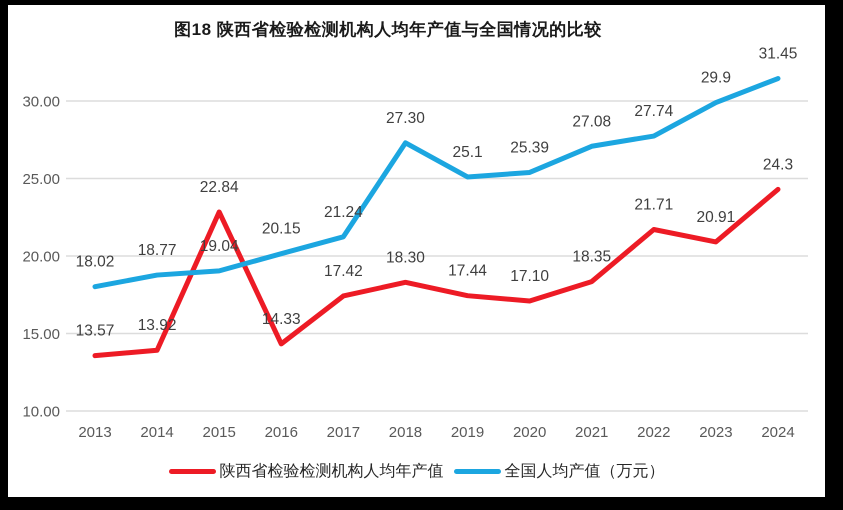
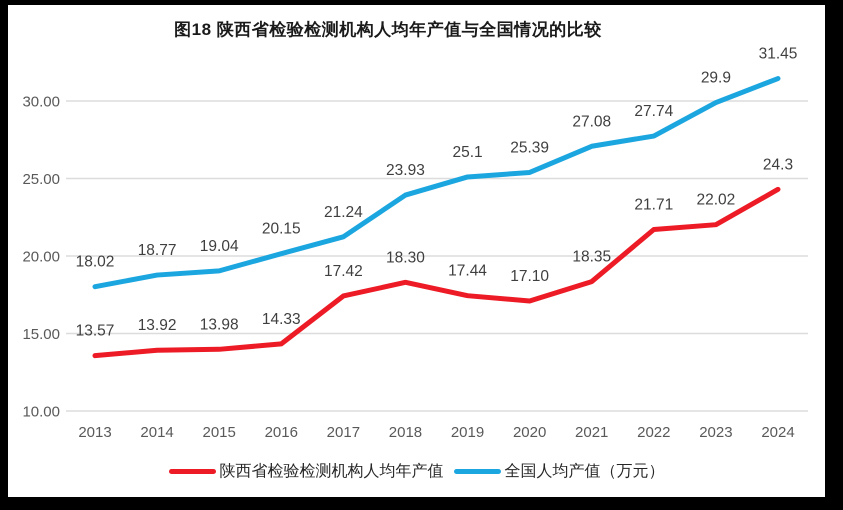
陕西省检验检测机构人均年产值/2015: 22.84 -> 13.98
全国人均产值（万元）/2018: 27.30 -> 23.93
陕西省检验检测机构人均年产值/2023: 20.91 -> 22.02
